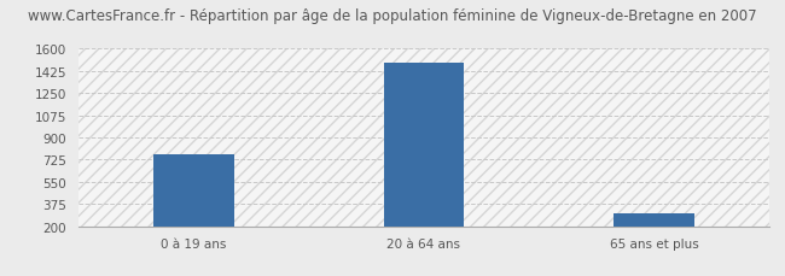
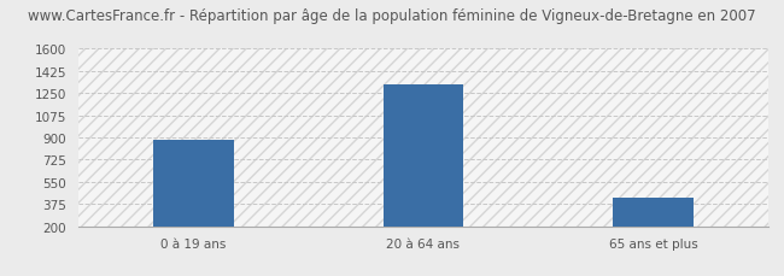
0 à 19 ans: 770 -> 880
20 à 64 ans: 1490 -> 1320
65 ans et plus: 300 -> 420
